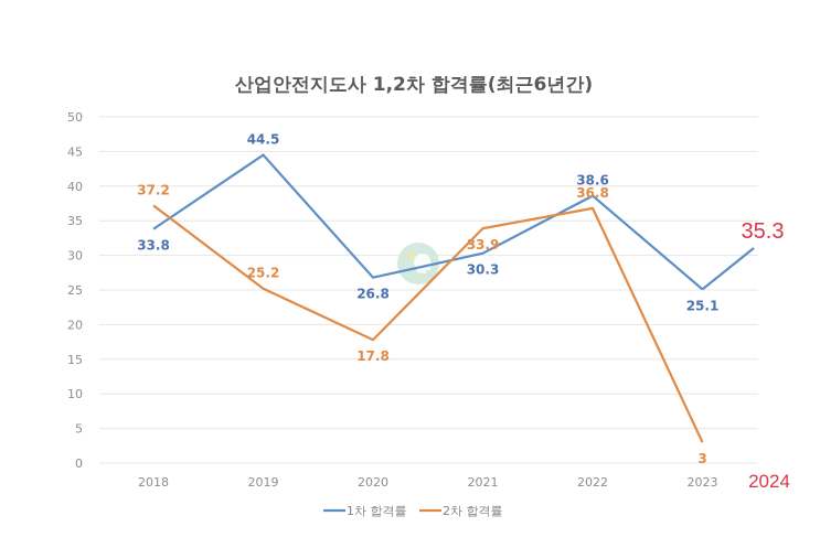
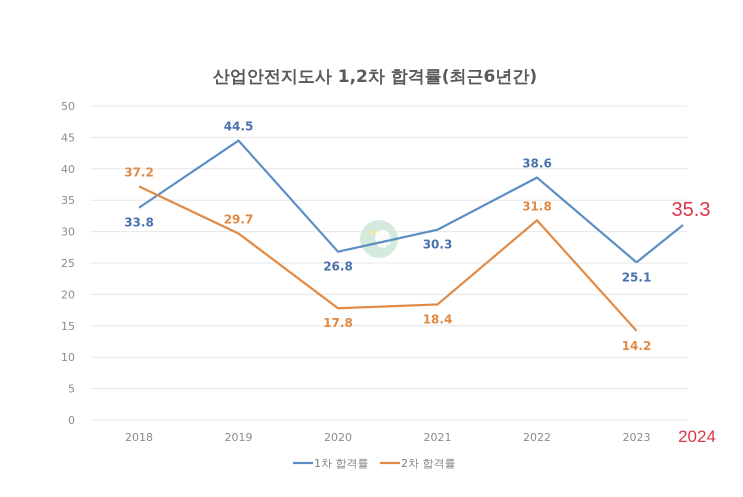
2차 합격률/2019: 25.2 -> 29.7
2차 합격률/2021: 33.9 -> 18.4
2차 합격률/2022: 36.8 -> 31.8
2차 합격률/2023: 3 -> 14.2
